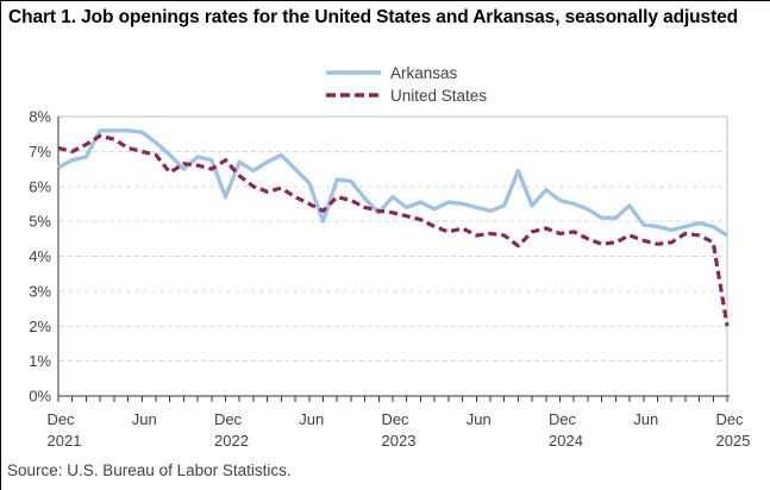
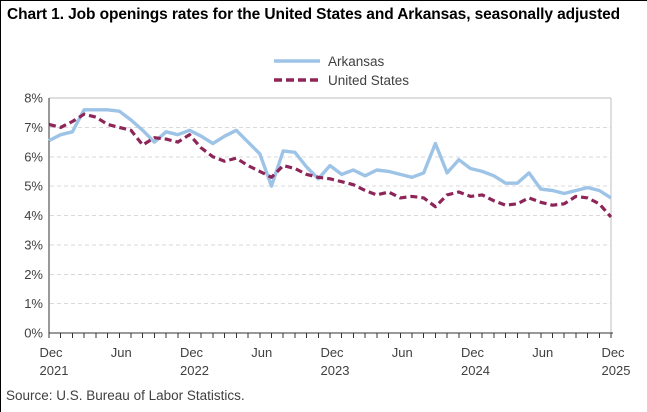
Arkansas/Dec 2022: 5.7% -> 6.9%
United States/Dec 2025: 2.0% -> 4.0%
